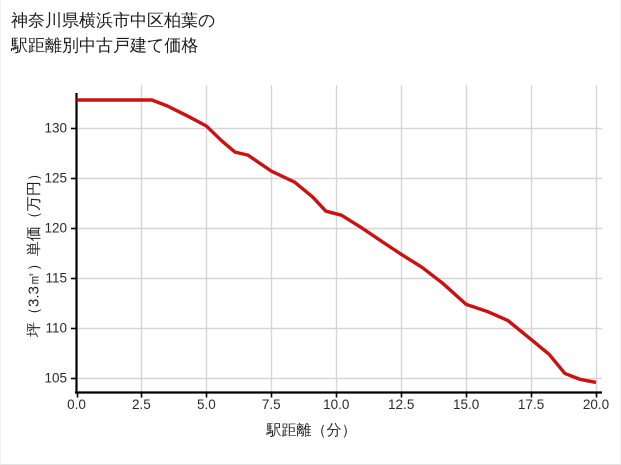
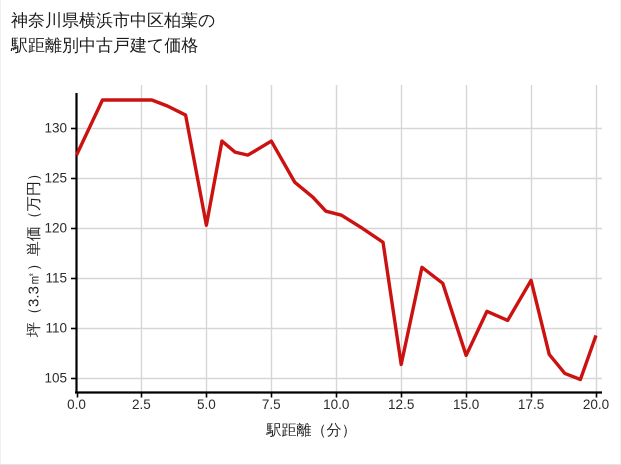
0.0: 132.8 -> 127.3
5.0: 130.2 -> 120.3
7.5: 125.7 -> 128.7
12.5: 117.4 -> 106.4
15.0: 112.4 -> 107.3
17.5: 108.9 -> 114.8
20.0: 104.6 -> 109.3
